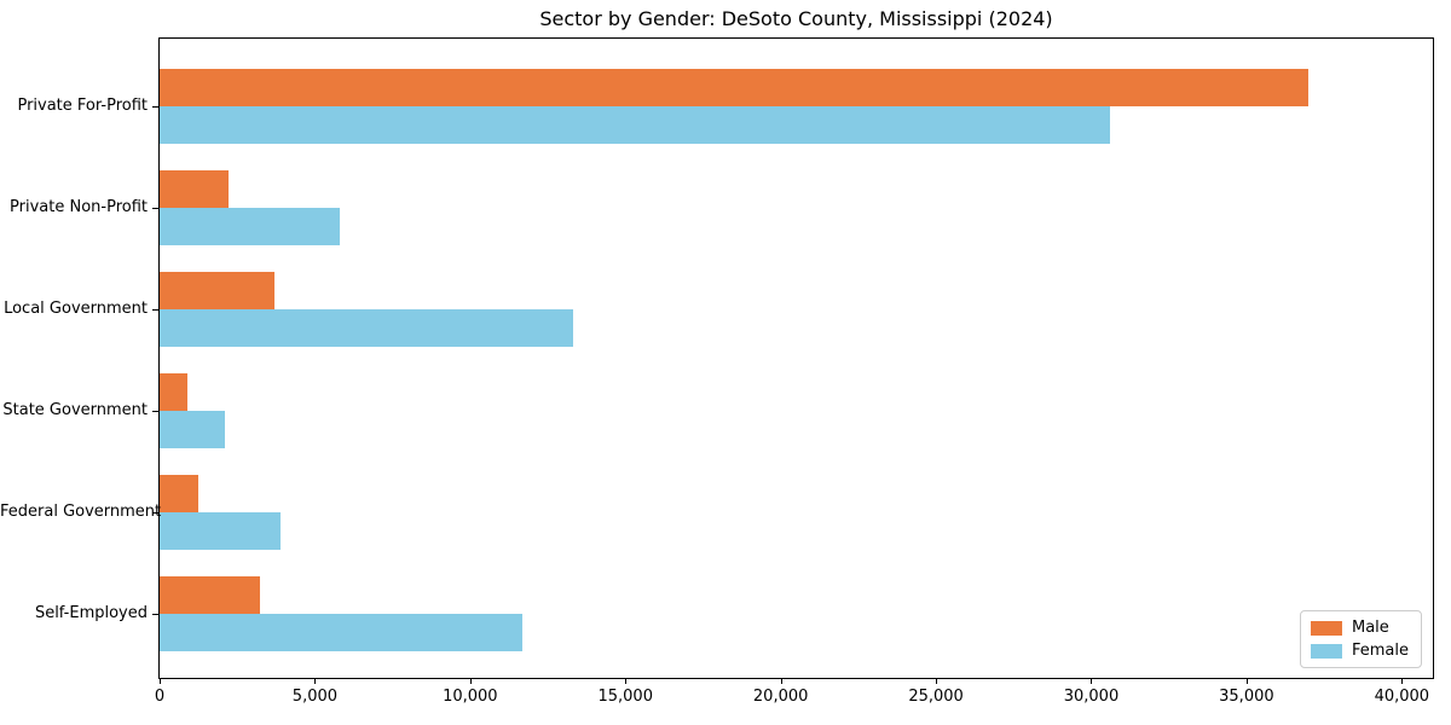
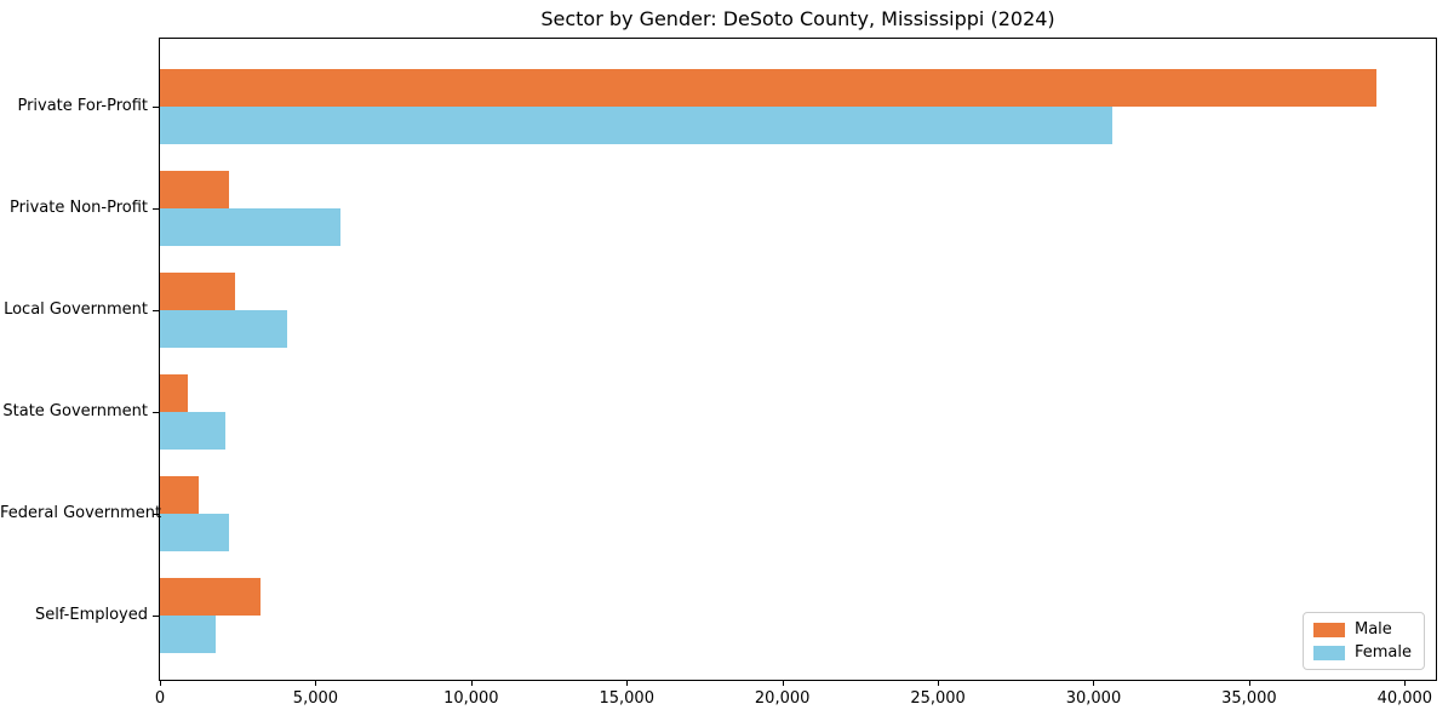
Male/Private For-Profit: 37000 -> 39100
Male/Local Government: 3700 -> 2400
Female/Local Government: 13300 -> 4100
Female/Federal Government: 3900 -> 2200
Female/Self-Employed: 11700 -> 1800
